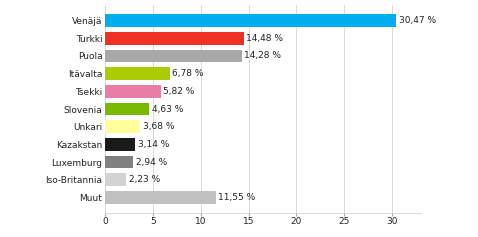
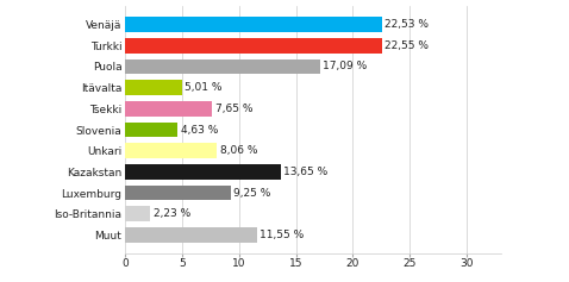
Venäjä: 30,47 -> 22,53
Turkki: 14,48 -> 22,55
Puola: 14,28 -> 17,09
Itävalta: 6,78 -> 5,01
Tsekki: 5,82 -> 7,65
Unkari: 3,68 -> 8,06
Kazakstan: 3,14 -> 13,65
Luxemburg: 2,94 -> 9,25
